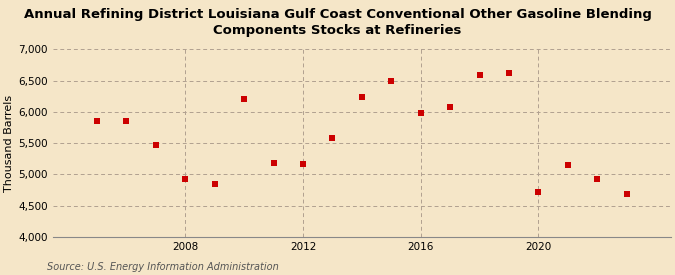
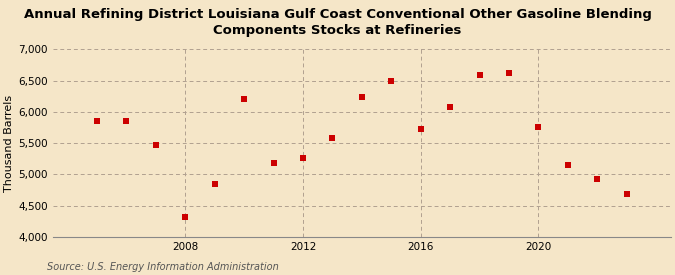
2008: 4,920 -> 4,310
2012: 5,160 -> 5,260
2016: 5,980 -> 5,730
2020: 4,720 -> 5,750
